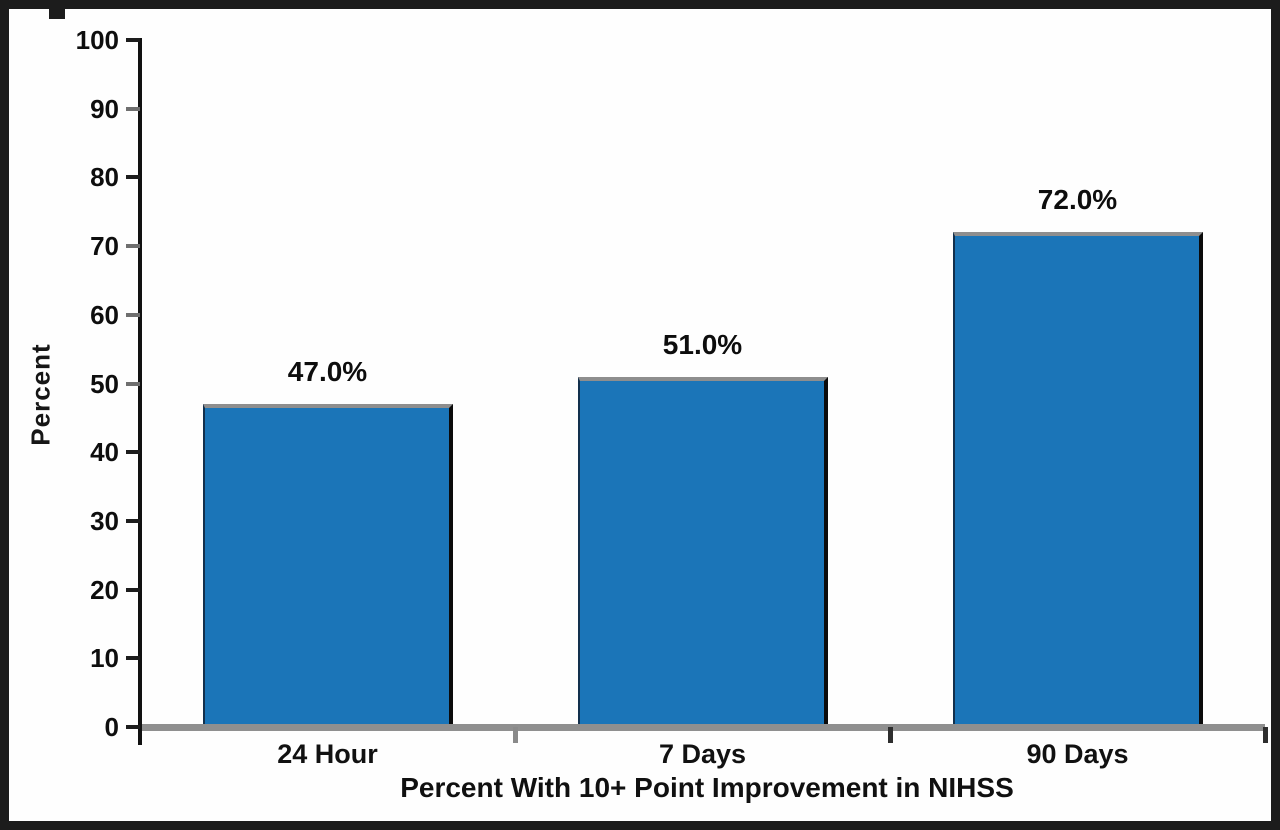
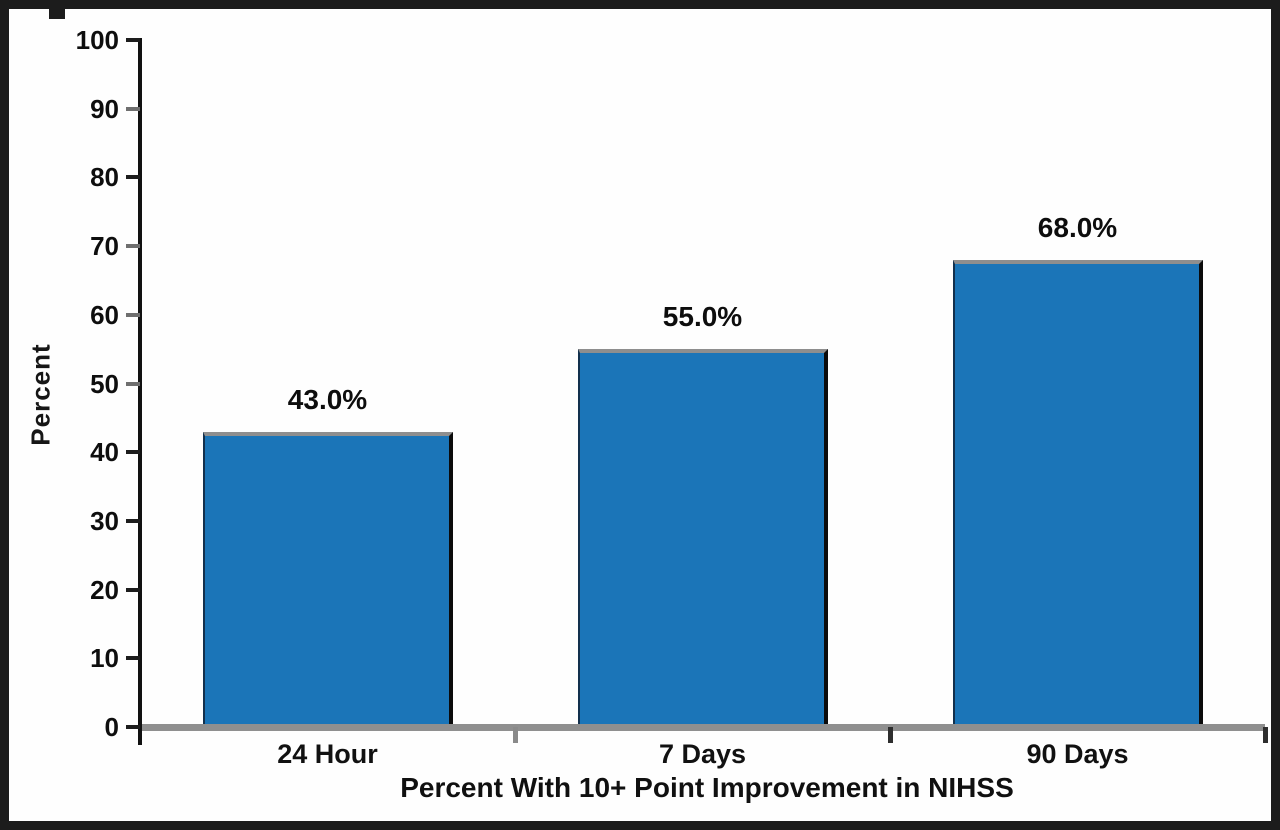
24 Hour: 47.0% -> 43.0%
7 Days: 51.0% -> 55.0%
90 Days: 72.0% -> 68.0%
